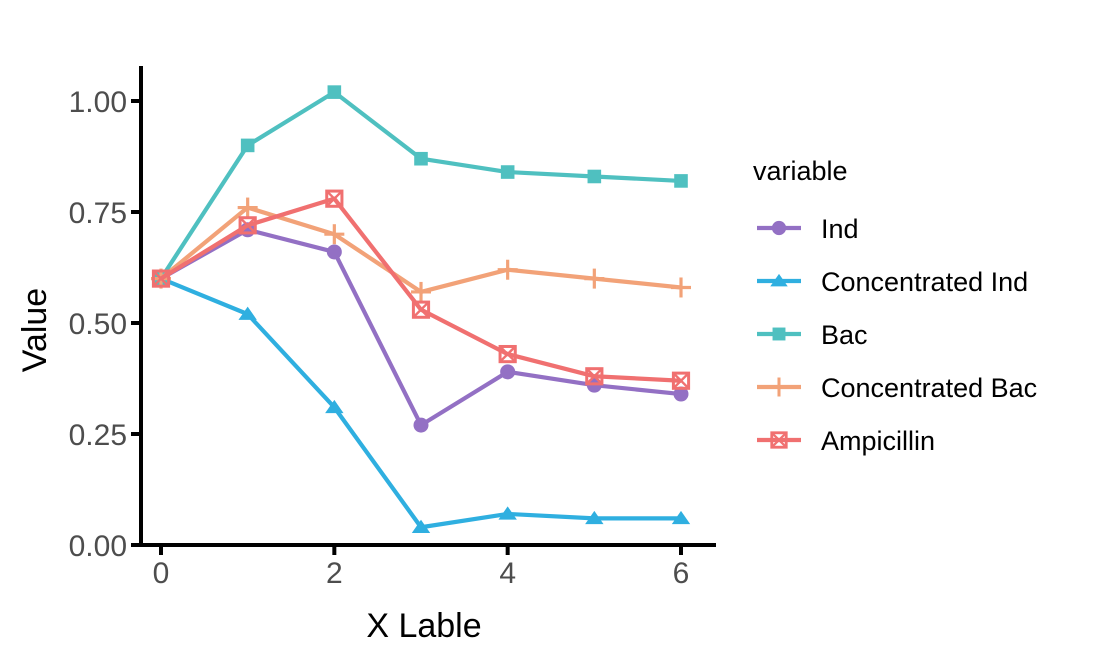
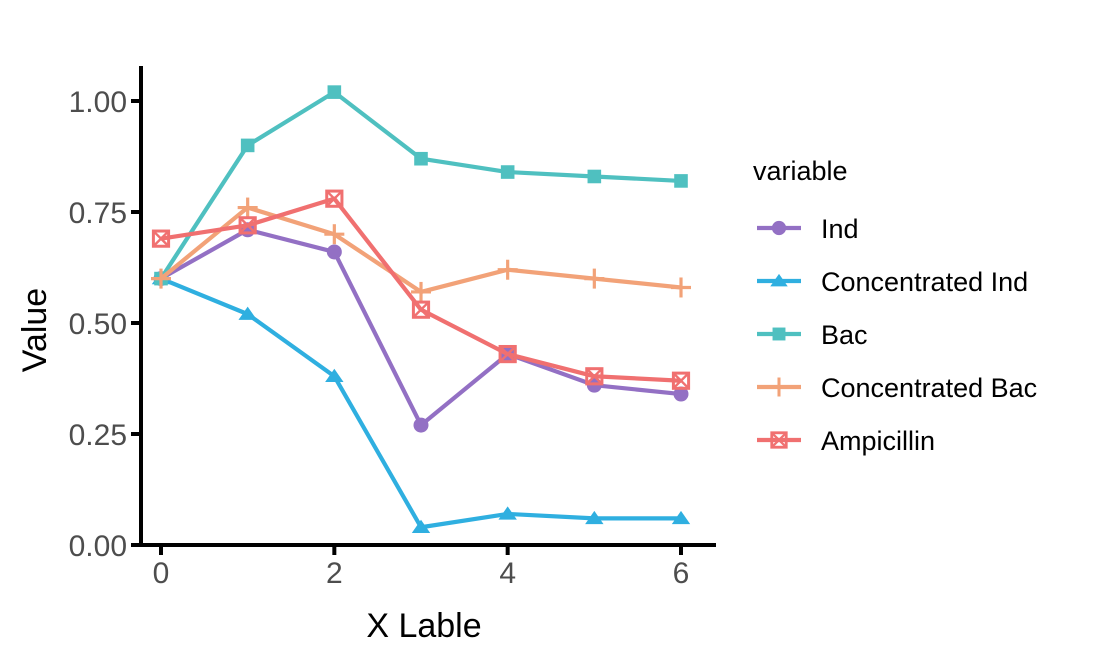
Ampicillin/0: 0.60 -> 0.69
Concentrated Ind/2: 0.31 -> 0.38
Ind/4: 0.39 -> 0.43
